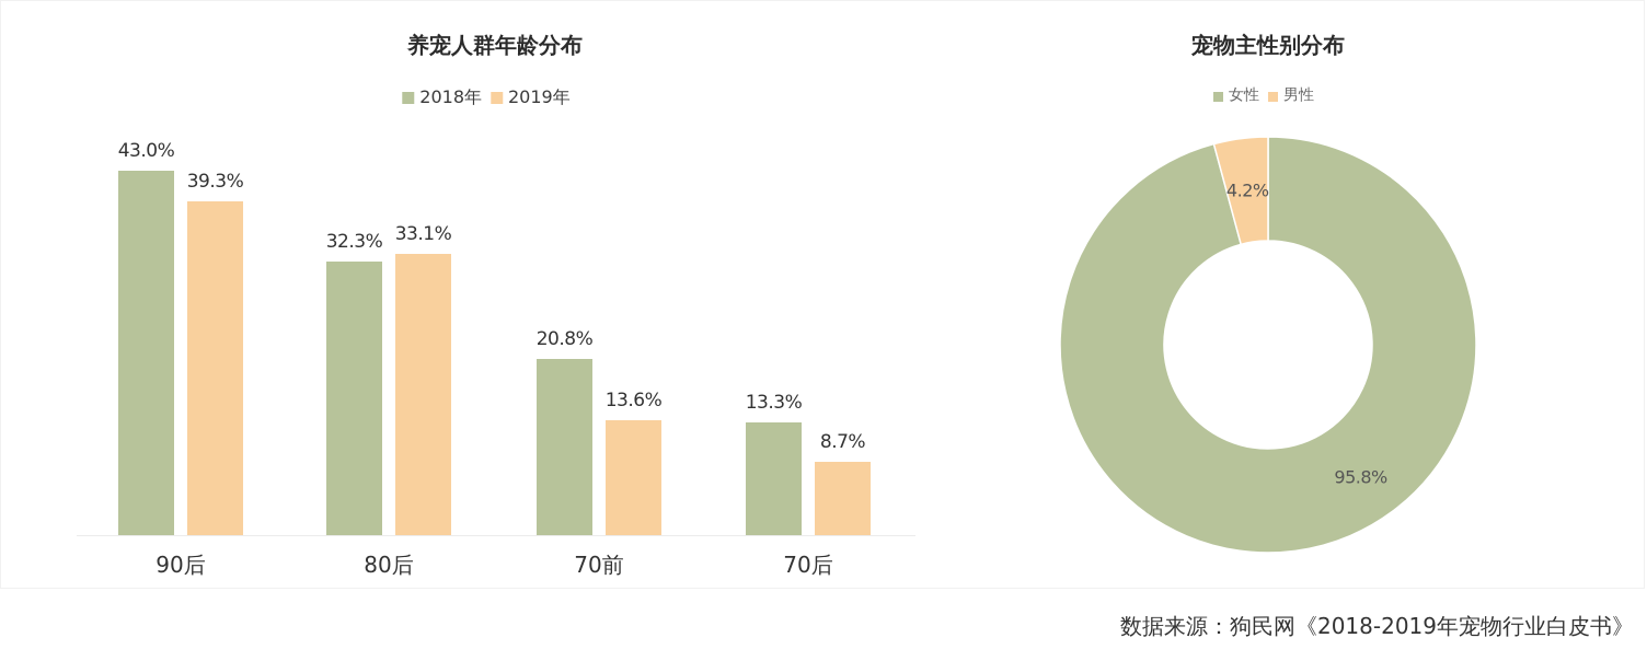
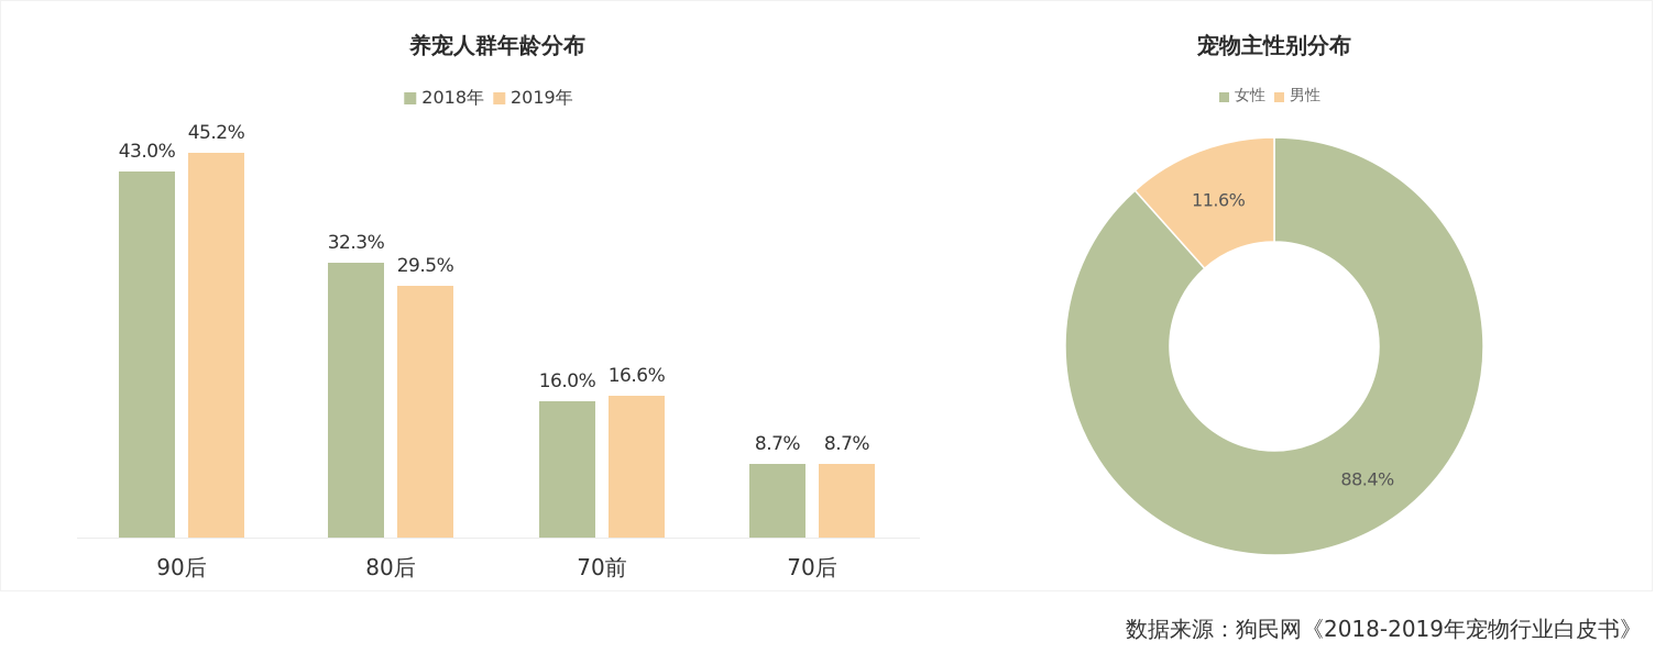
养宠人群年龄分布/2019年/90后: 39.3% -> 45.2%
养宠人群年龄分布/2019年/80后: 33.1% -> 29.5%
养宠人群年龄分布/2018年/70前: 20.8% -> 16.0%
养宠人群年龄分布/2019年/70前: 13.6% -> 16.6%
养宠人群年龄分布/2018年/70后: 13.3% -> 8.7%
宠物主性别分布/女性: 95.8% -> 88.4%
宠物主性别分布/男性: 4.2% -> 11.6%
